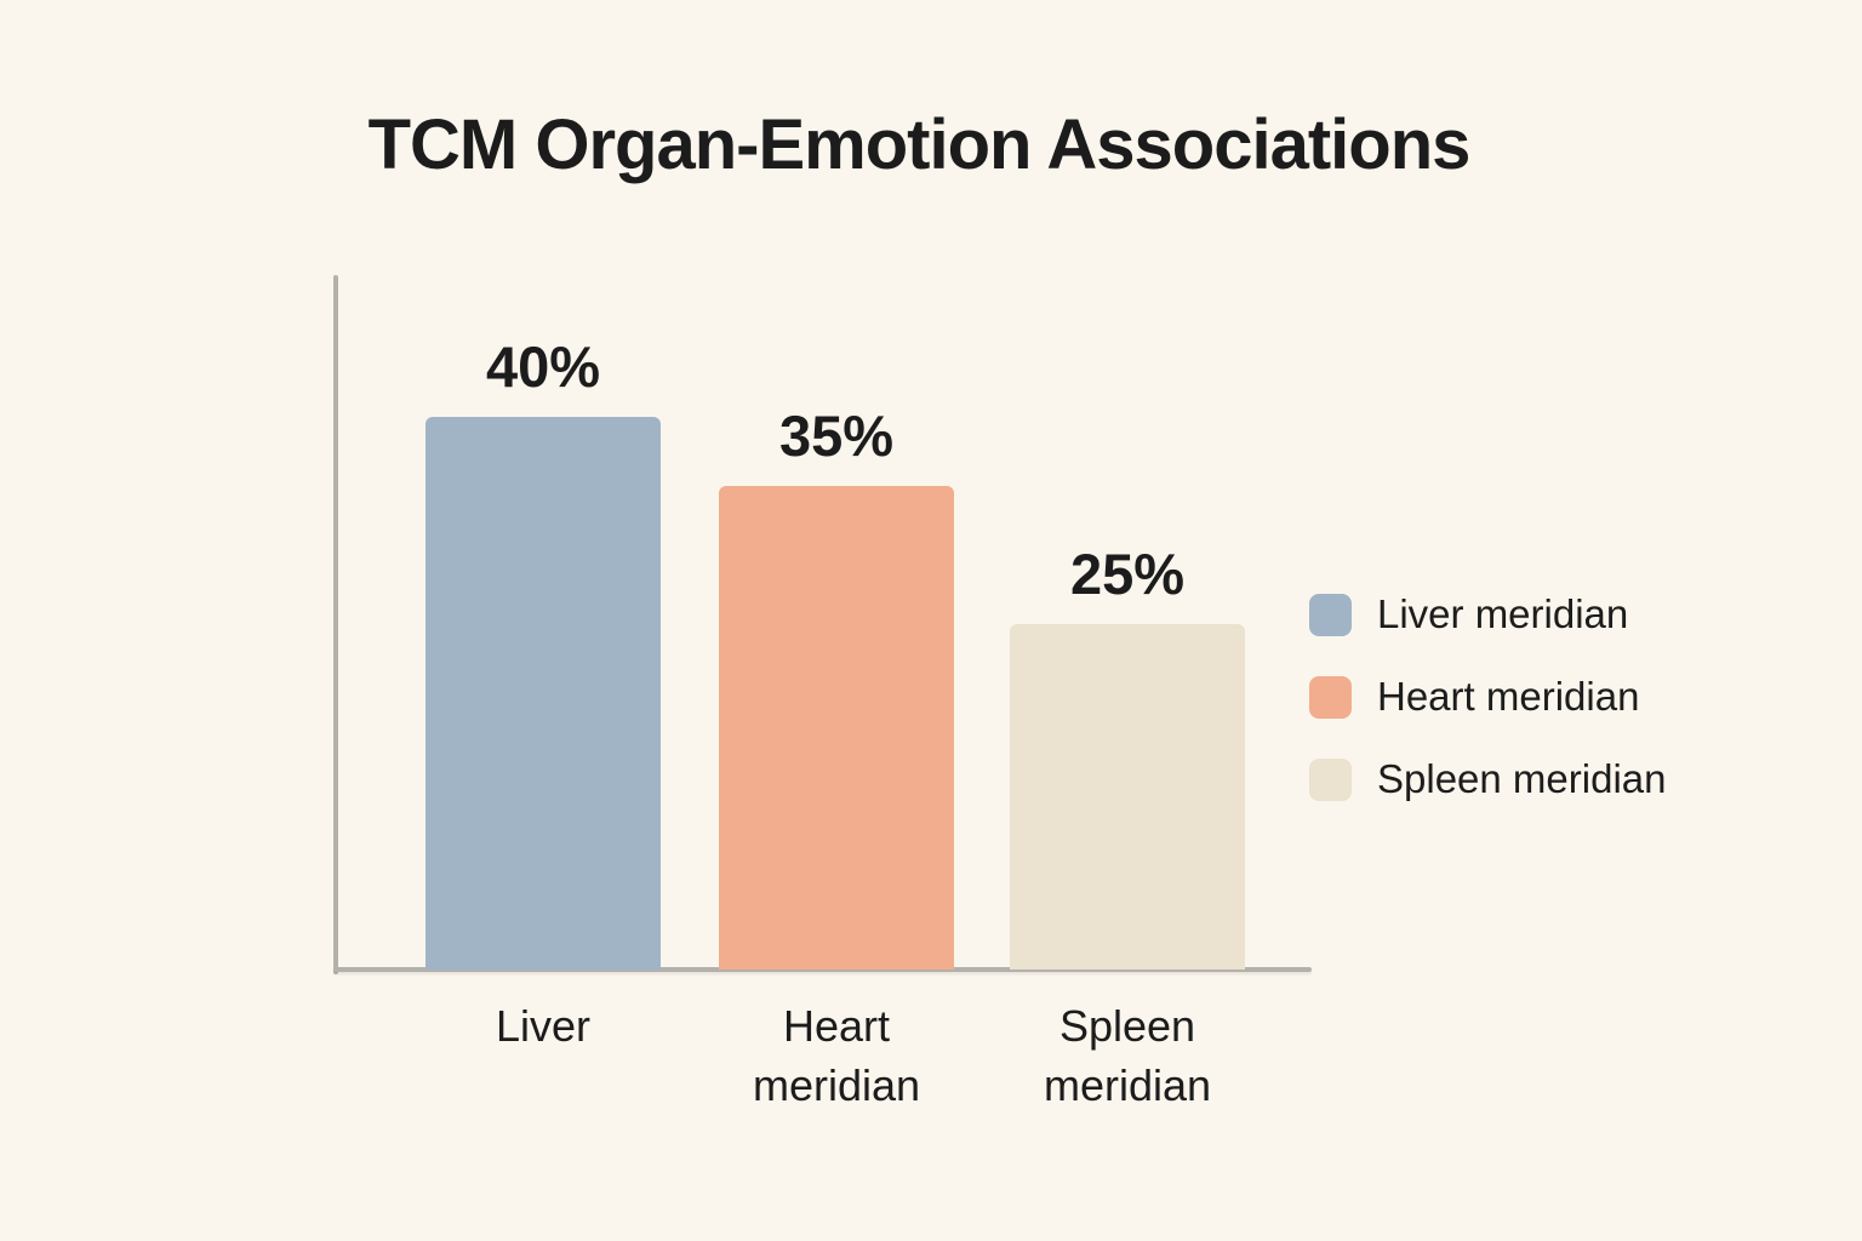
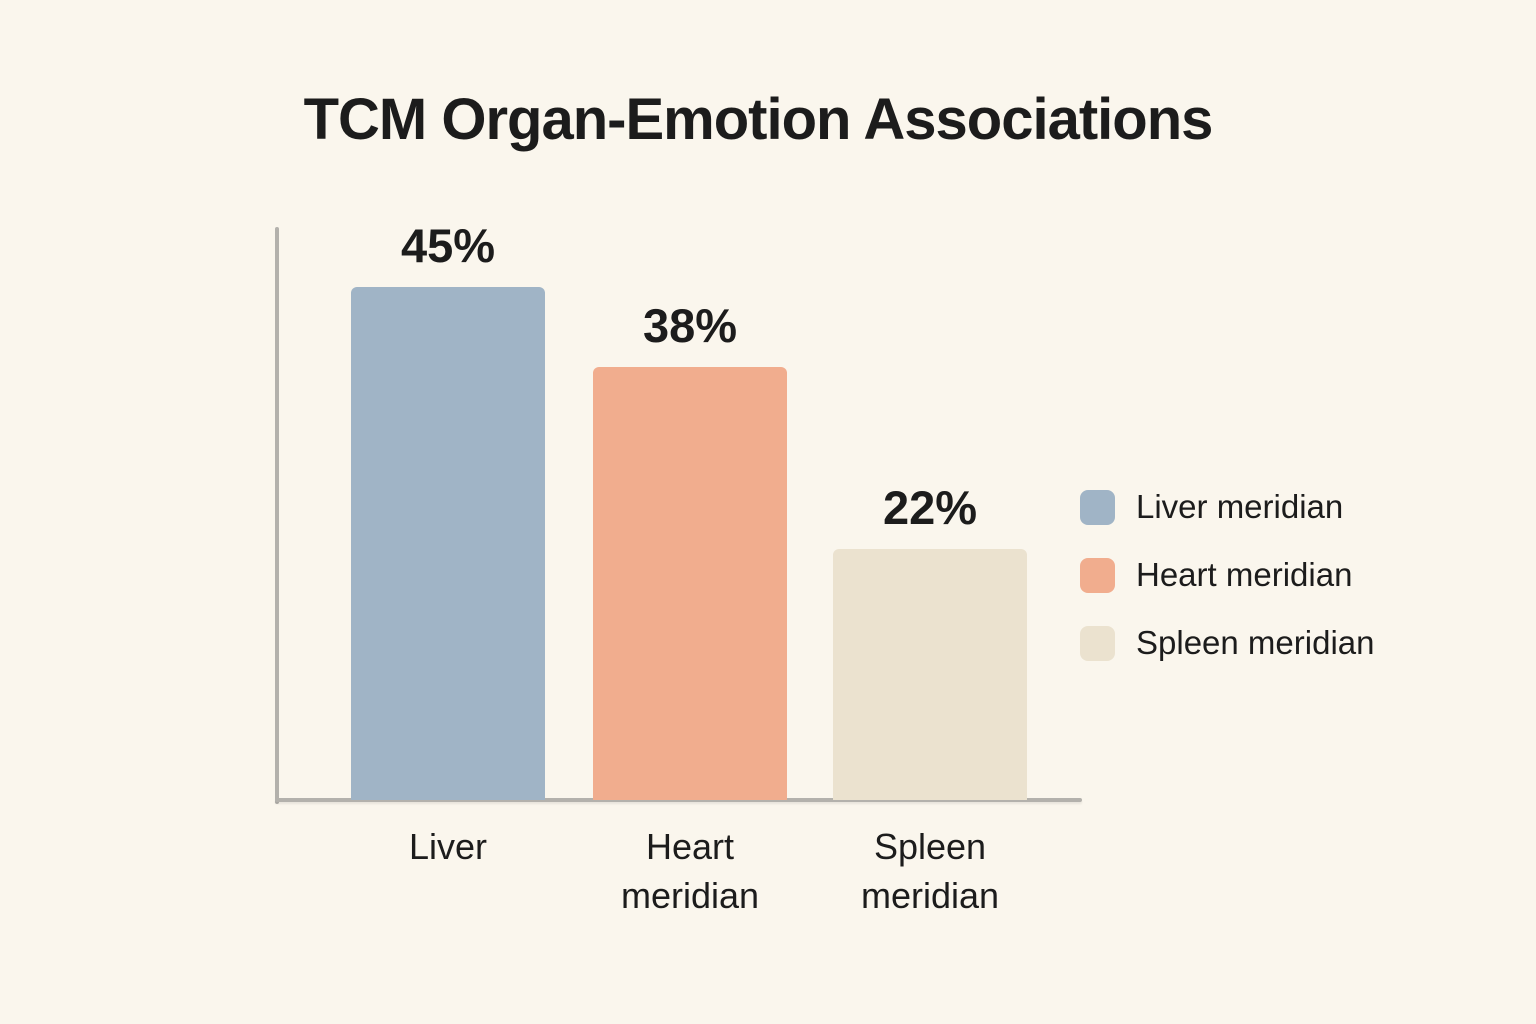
Liver: 40% -> 45%
Heart meridian: 35% -> 38%
Spleen meridian: 25% -> 22%
